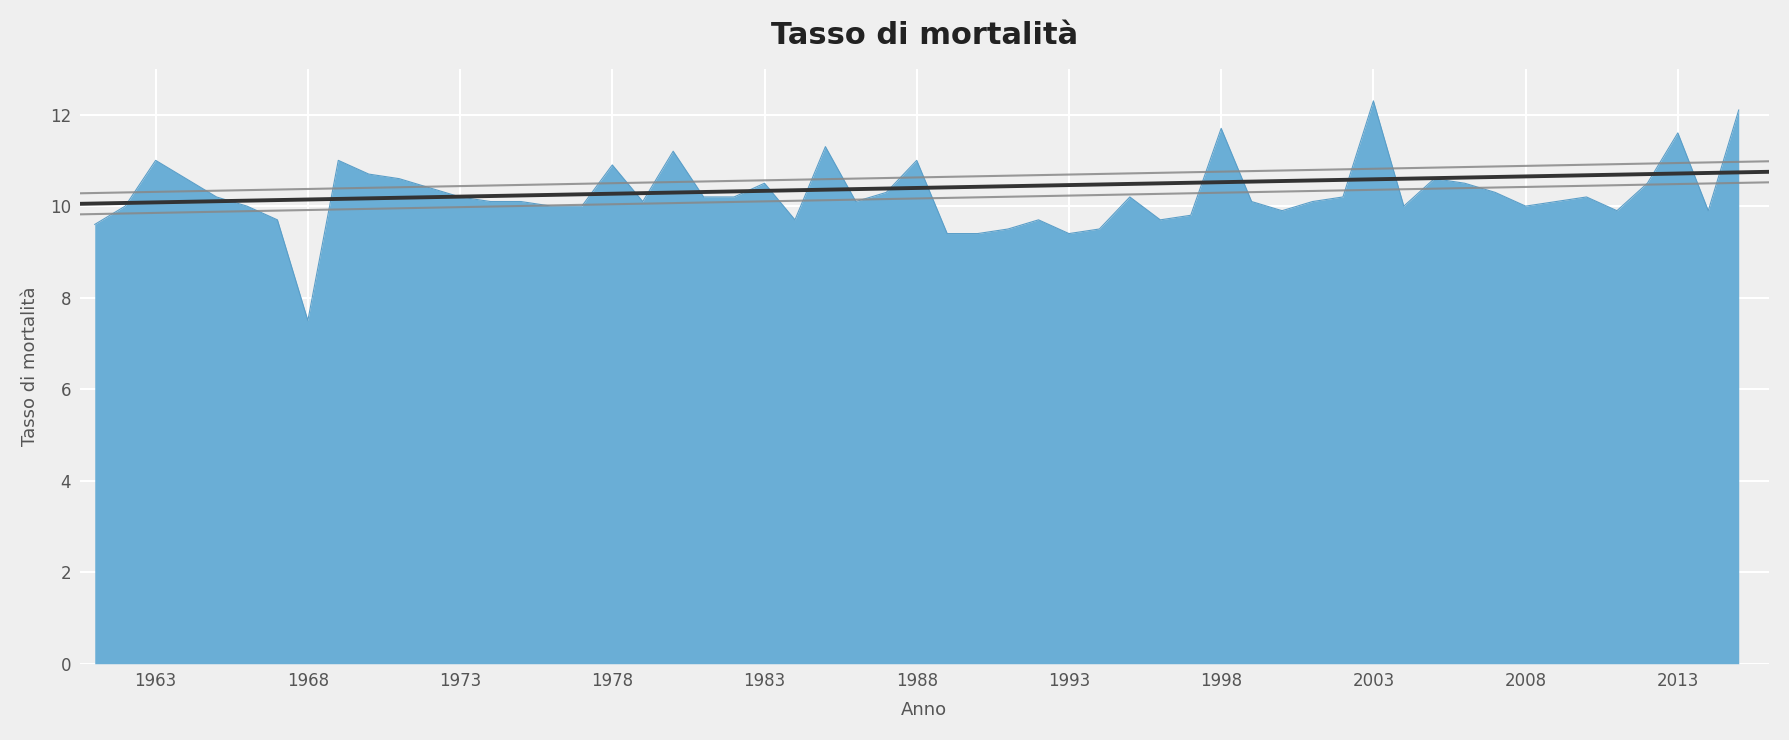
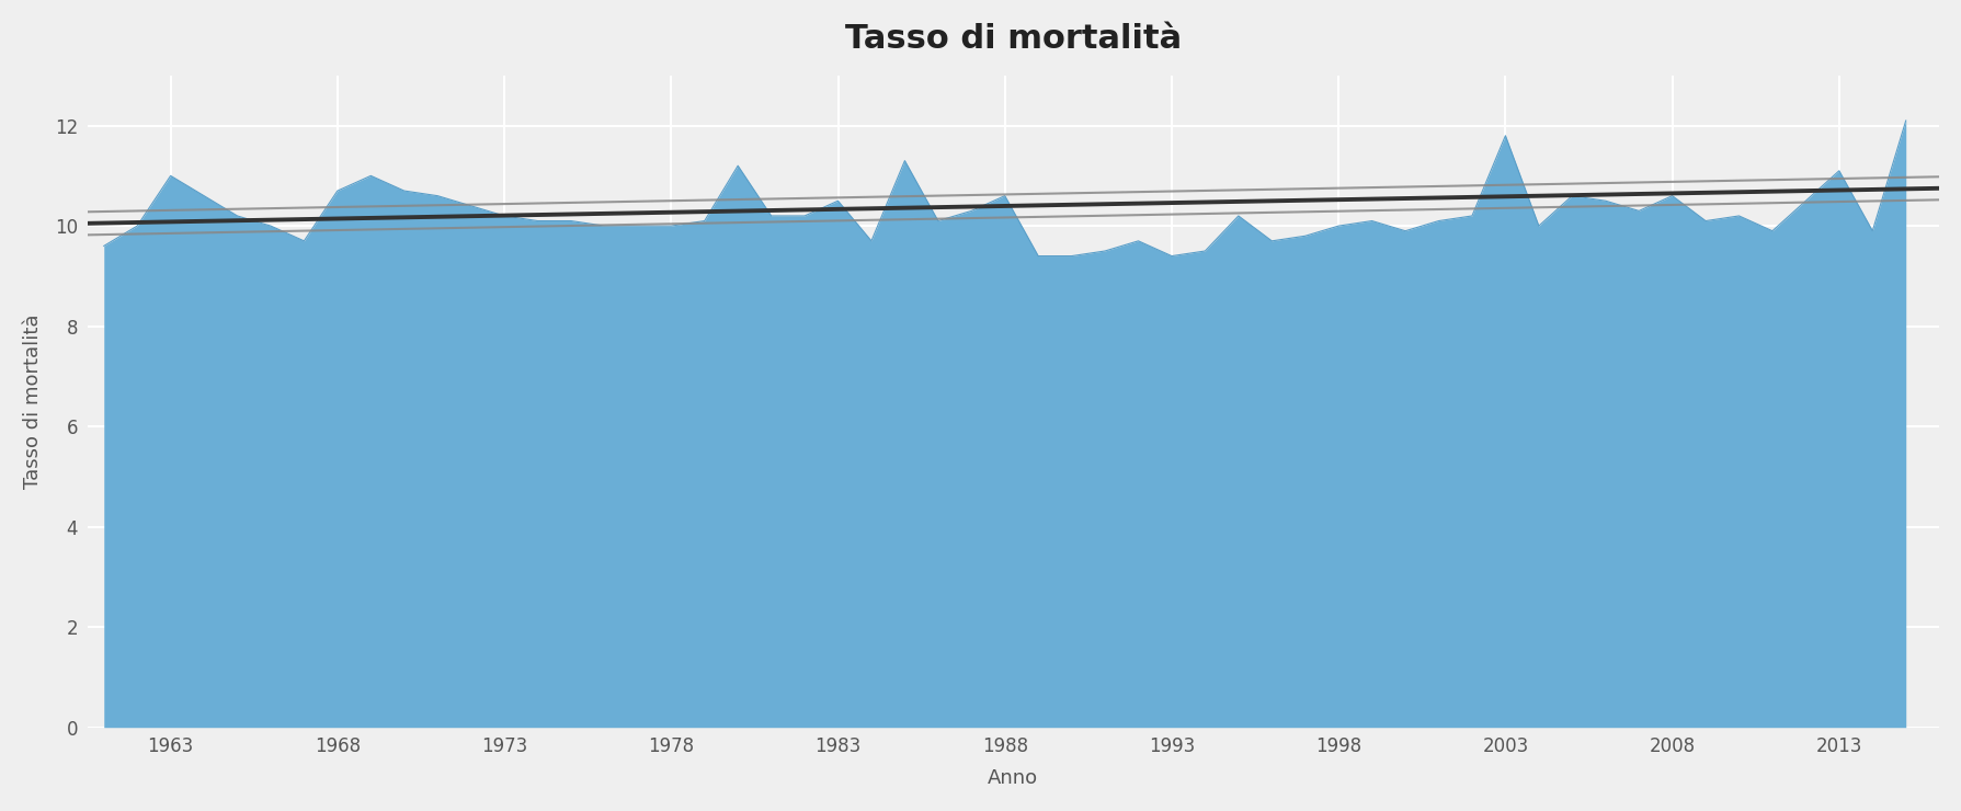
1968: 7.5 -> 10.7
1978: 10.9 -> 10.0
1988: 11.0 -> 10.6
1998: 11.7 -> 10.0
2003: 12.3 -> 11.8
2008: 10.0 -> 10.6
2013: 11.6 -> 11.1
